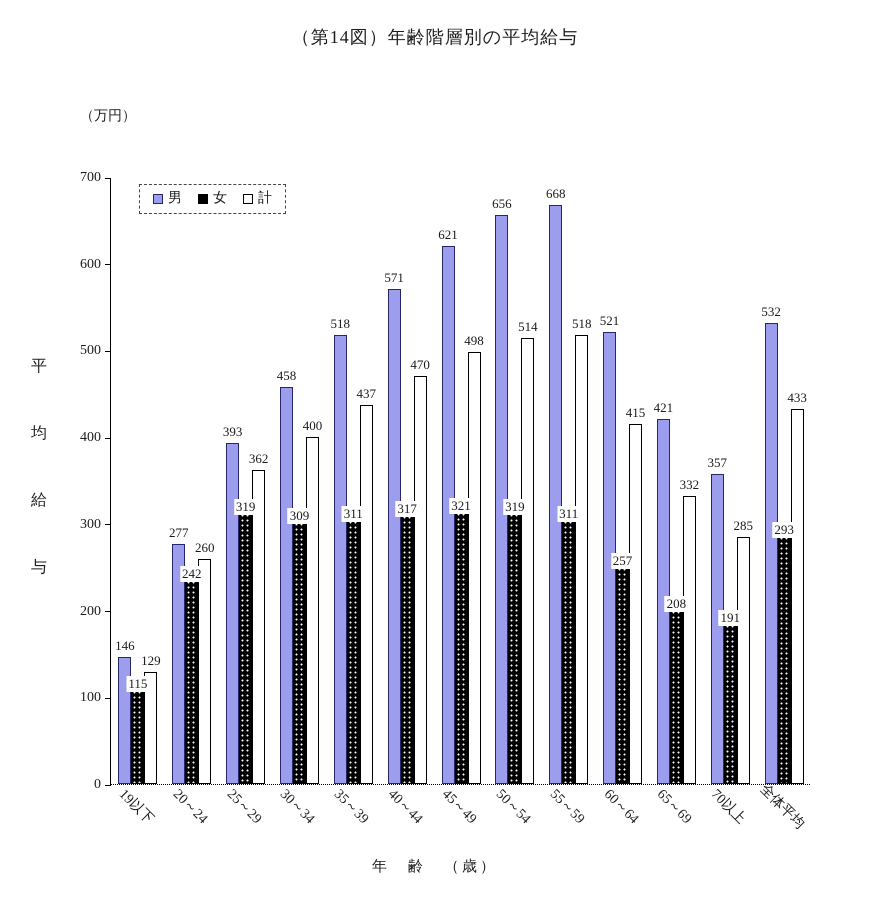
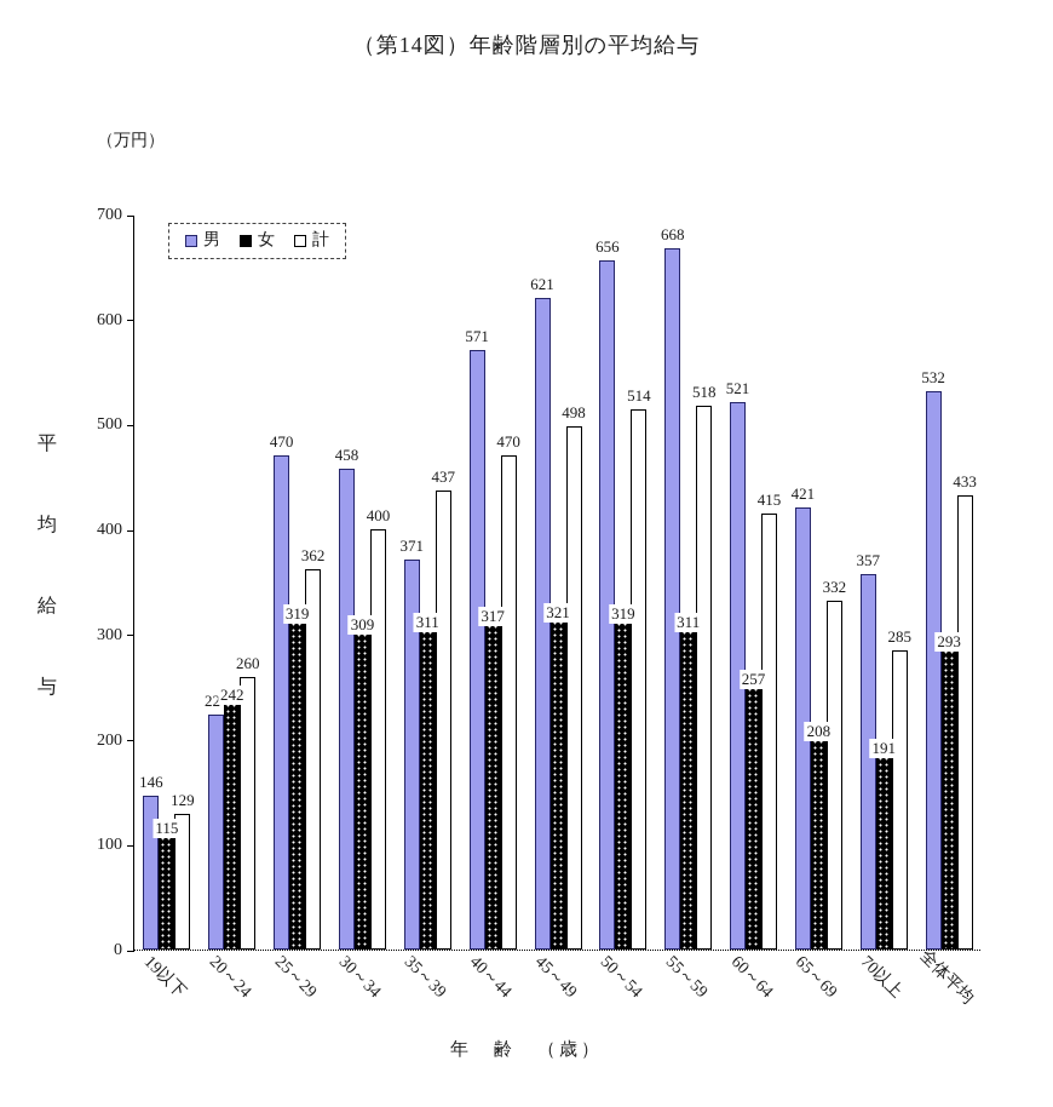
男/20～24: 277 -> 224
男/25～29: 393 -> 470
男/35～39: 518 -> 371
